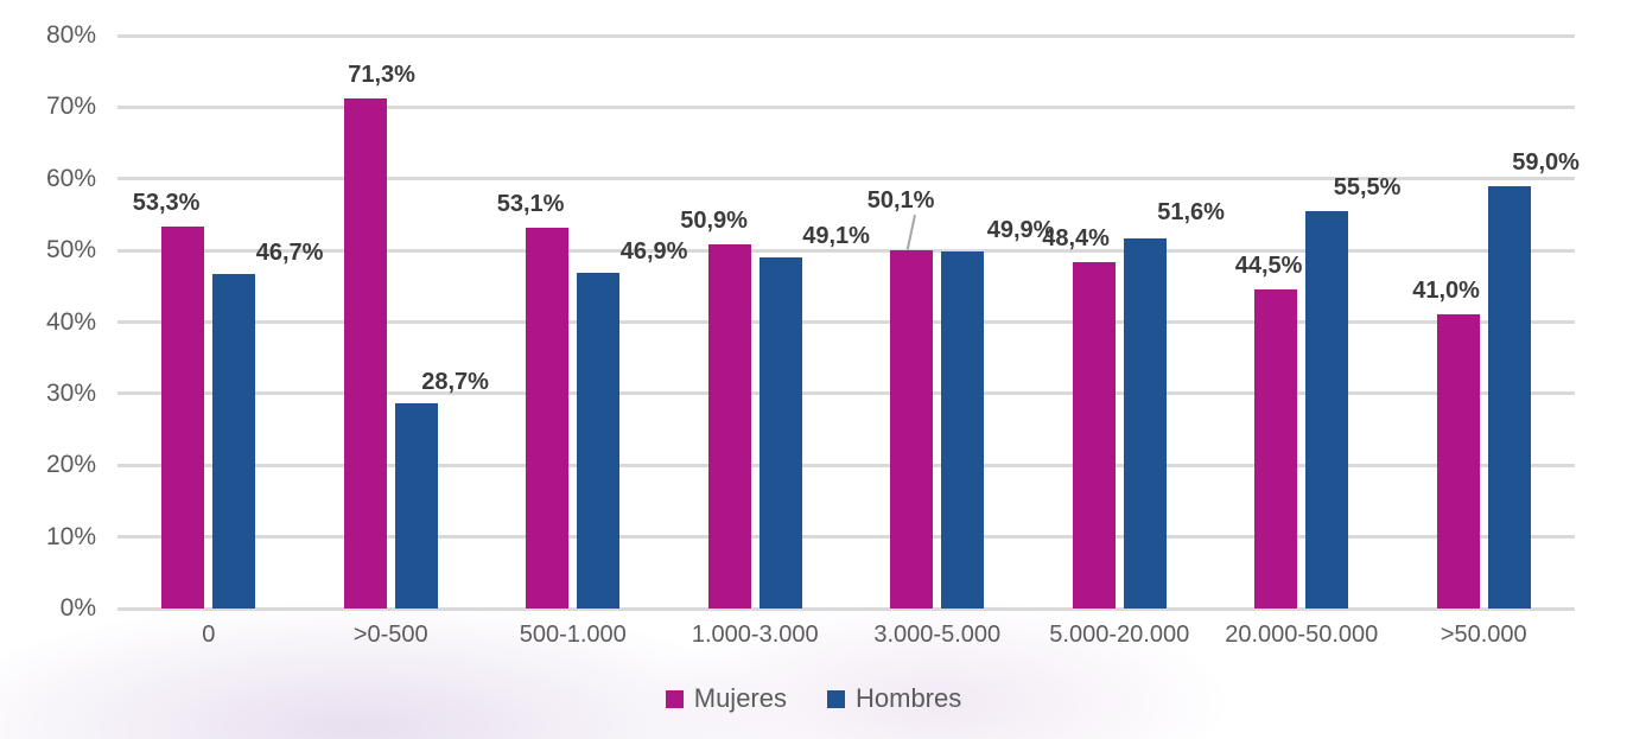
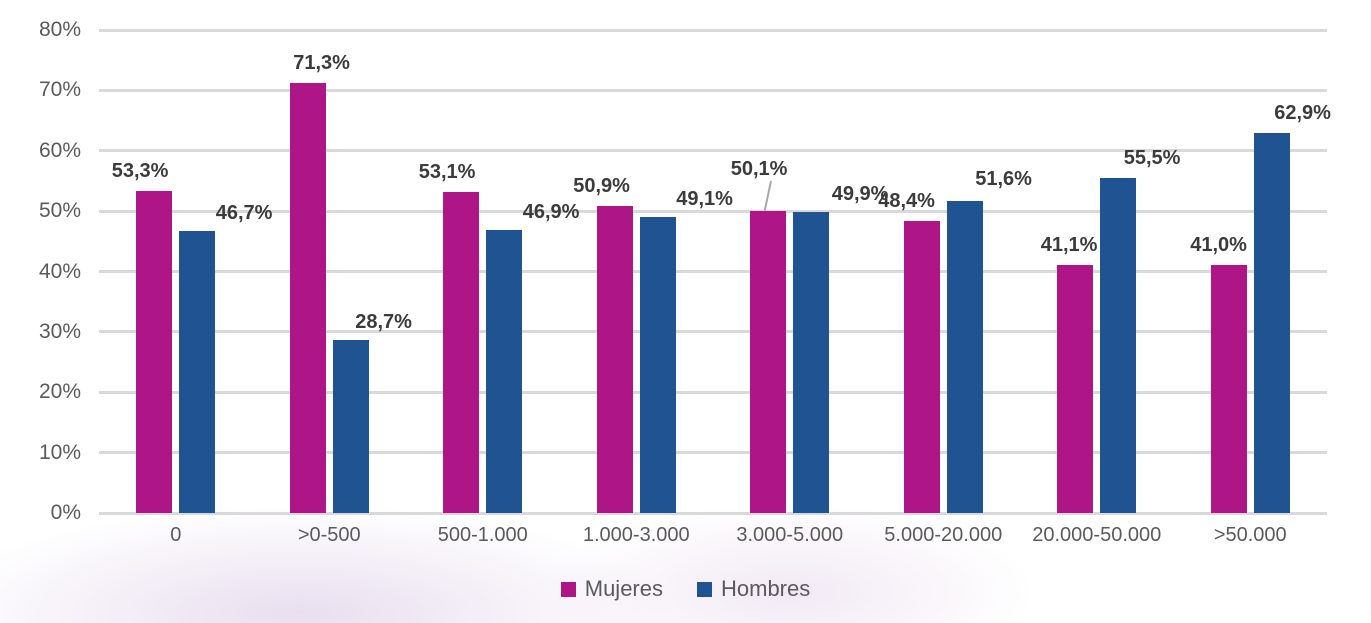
Mujeres/20.000-50.000: 44,5% -> 41,1%
Hombres/>50.000: 59,0% -> 62,9%
